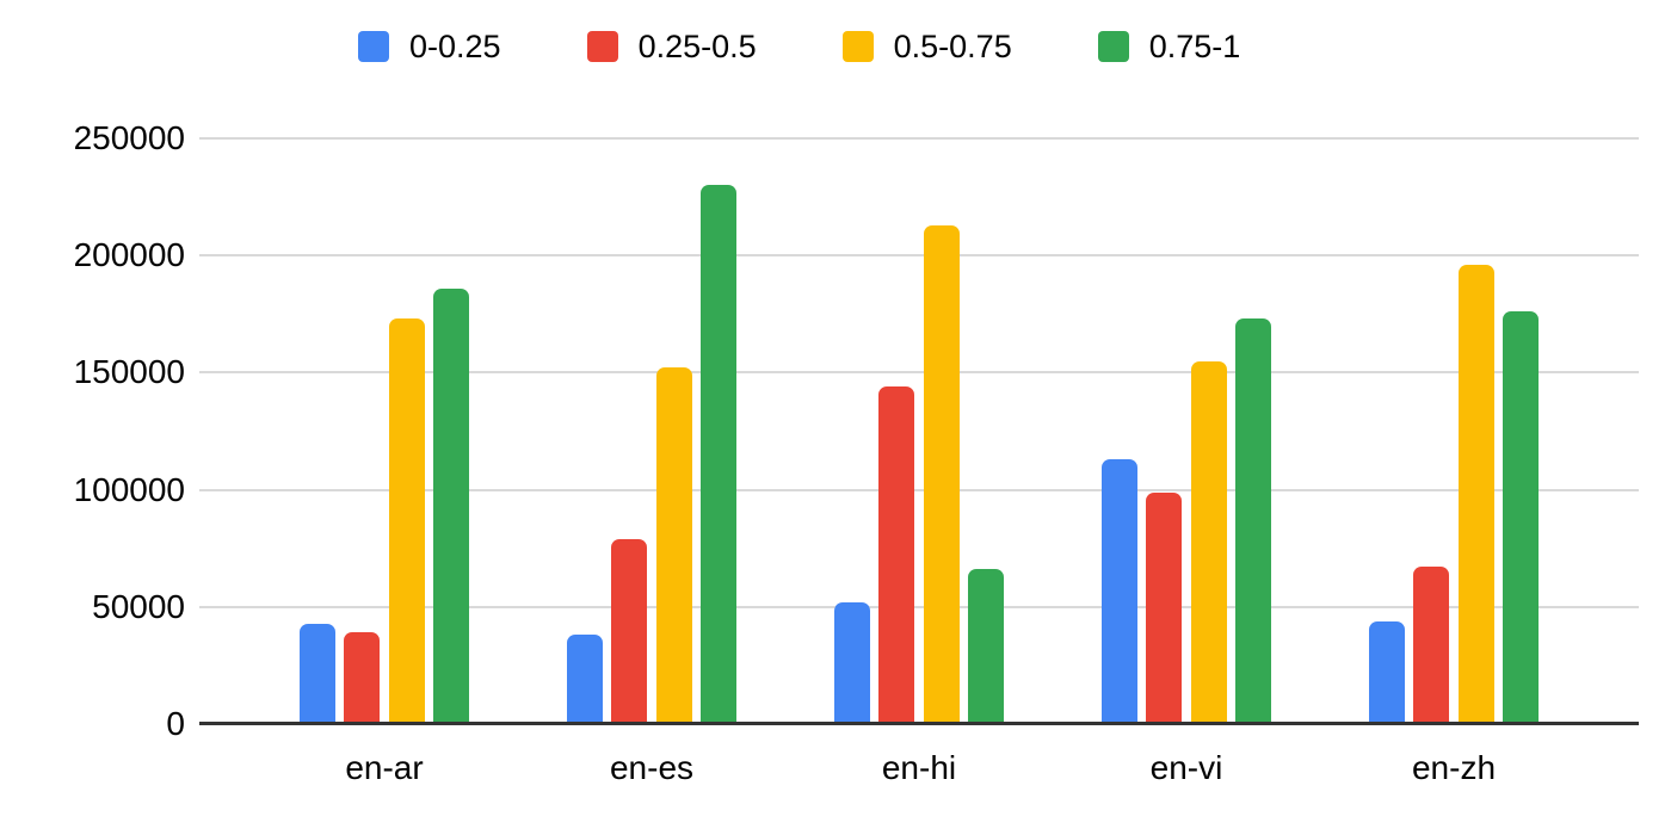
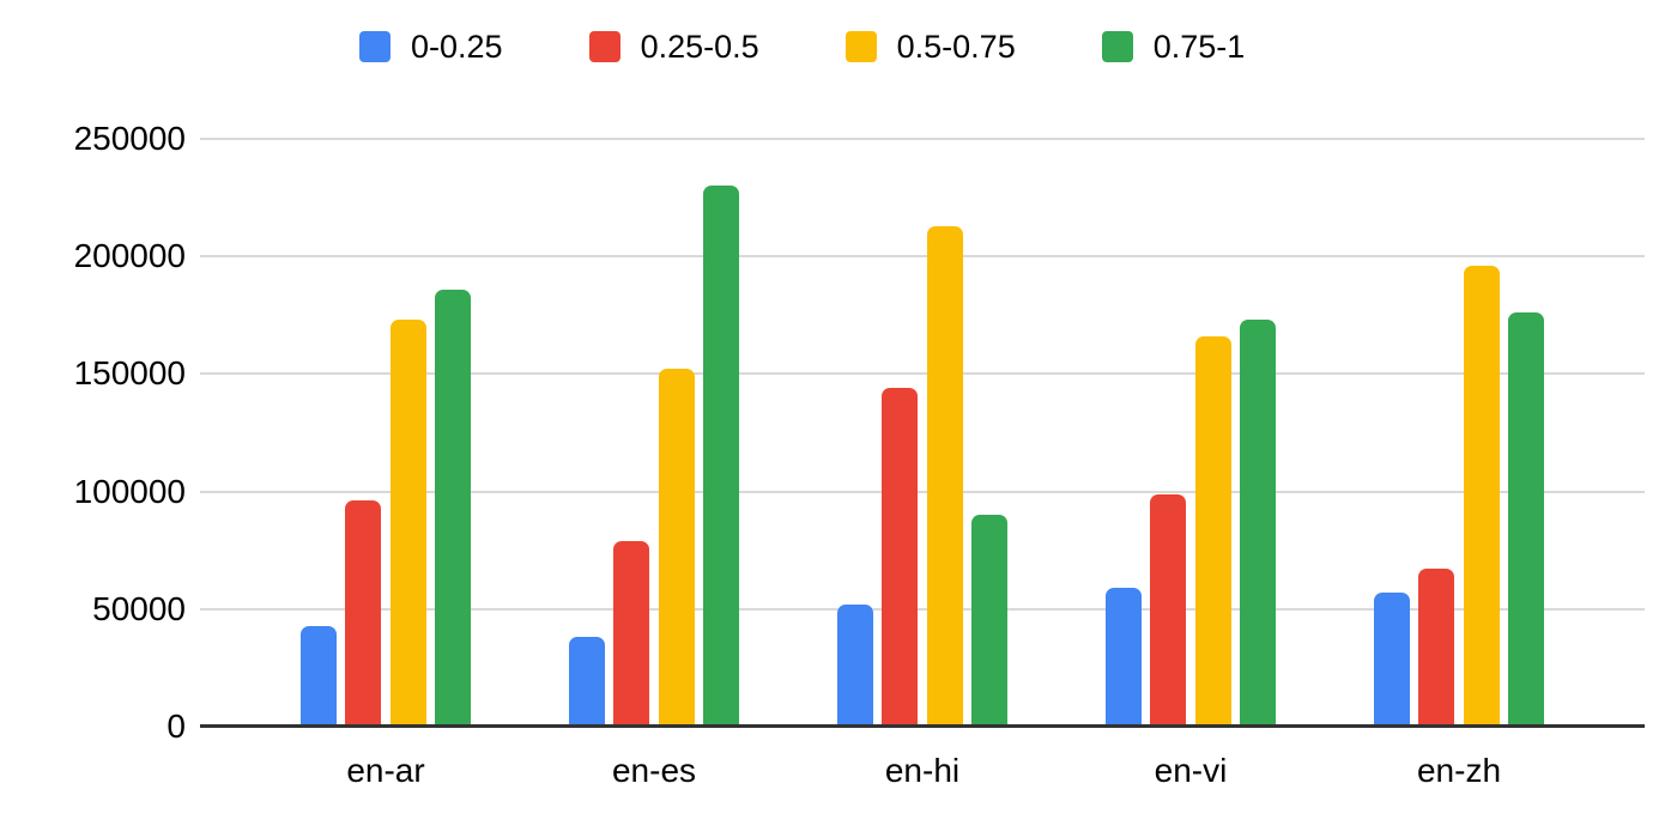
0.25-0.5/en-ar: 39000 -> 96000
0.75-1/en-hi: 66000 -> 90000
0-0.25/en-vi: 113000 -> 59000
0.5-0.75/en-vi: 155000 -> 166000
0-0.25/en-zh: 44000 -> 57000
